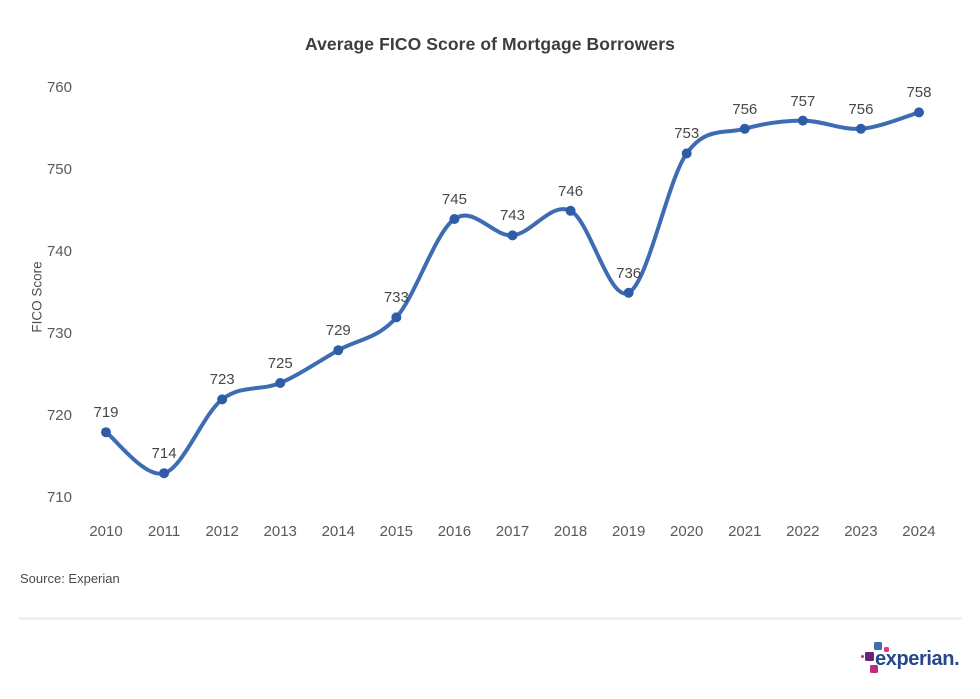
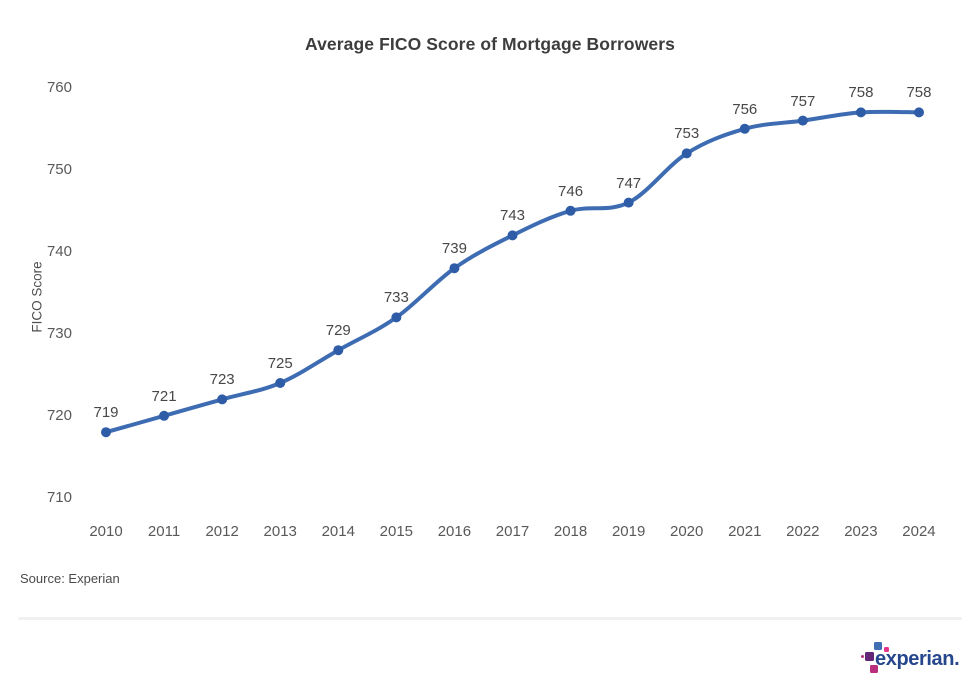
2011: 714 -> 721
2016: 745 -> 739
2019: 736 -> 747
2023: 756 -> 758
